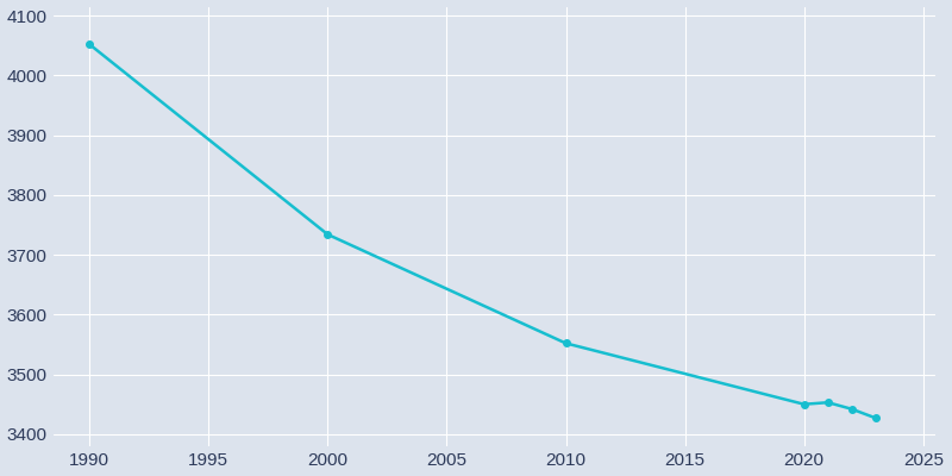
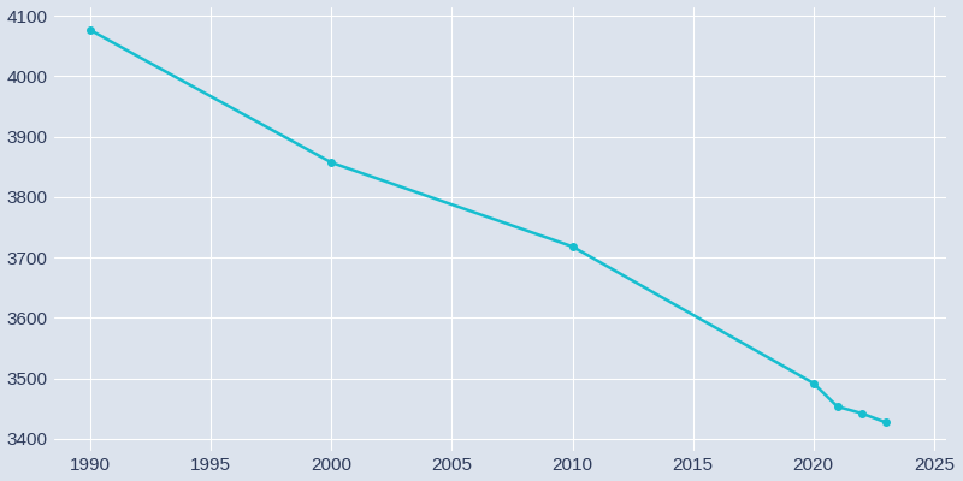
1990: 4052 -> 4076
2000: 3734 -> 3857
2010: 3552 -> 3718
2020: 3450 -> 3492
